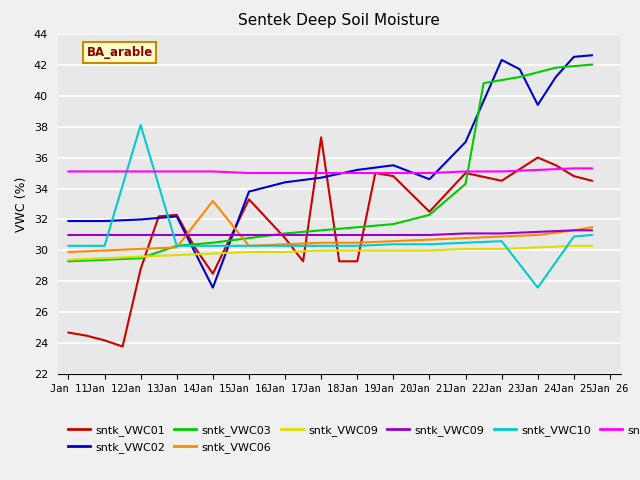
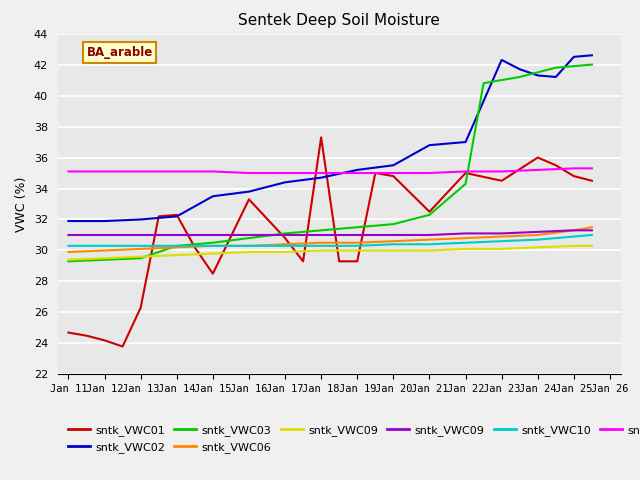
sntk_VWC01/Jan 13: 28.8 -> 26.3
sntk_VWC10/Jan 13: 38.1 -> 30.3
sntk_VWC02/Jan 15: 27.6 -> 33.5
sntk_VWC06/Jan 15: 33.2 -> 30.3
sntk_VWC02/Jan 21: 34.6 -> 36.8
sntk_VWC02/Jan 24: 39.4 -> 41.3
sntk_VWC10/Jan 24: 27.6 -> 30.7
